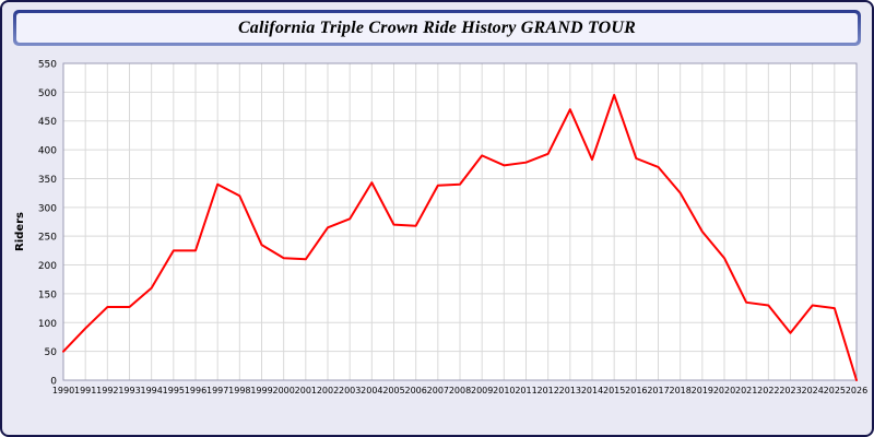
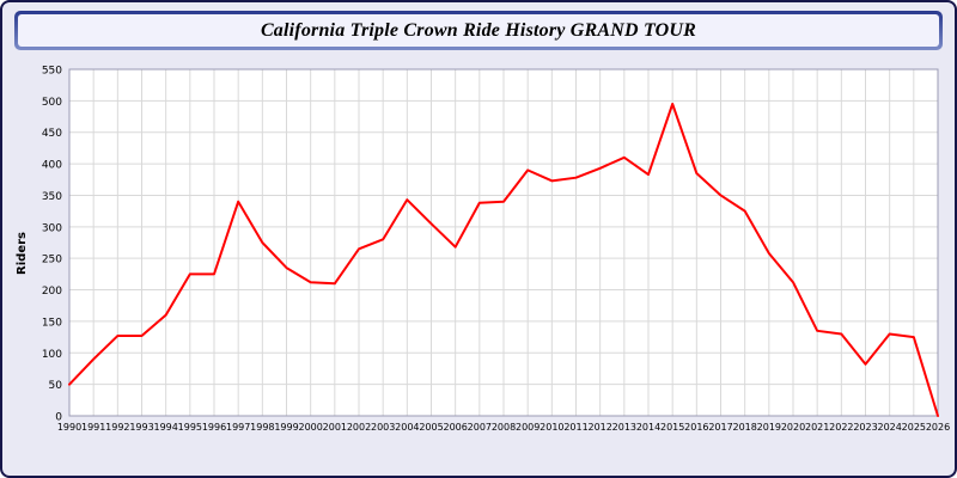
1998: 320 -> 280
2005: 270 -> 300
2013: 470 -> 410
2017: 370 -> 350
